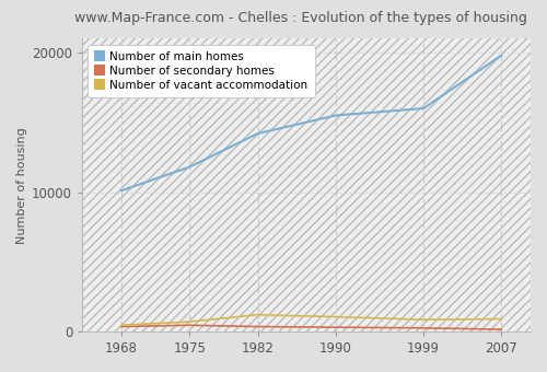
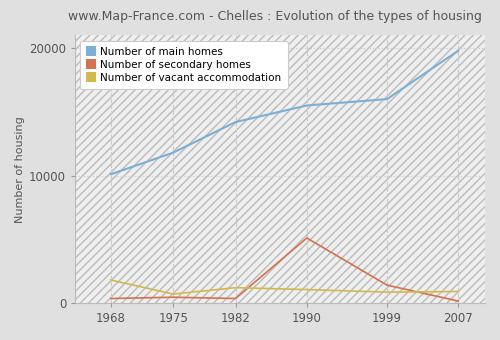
Number of vacant accommodation/1968: 400 -> 1800
Number of secondary homes/1990: 300 -> 5100
Number of secondary homes/1999: 200 -> 1400
